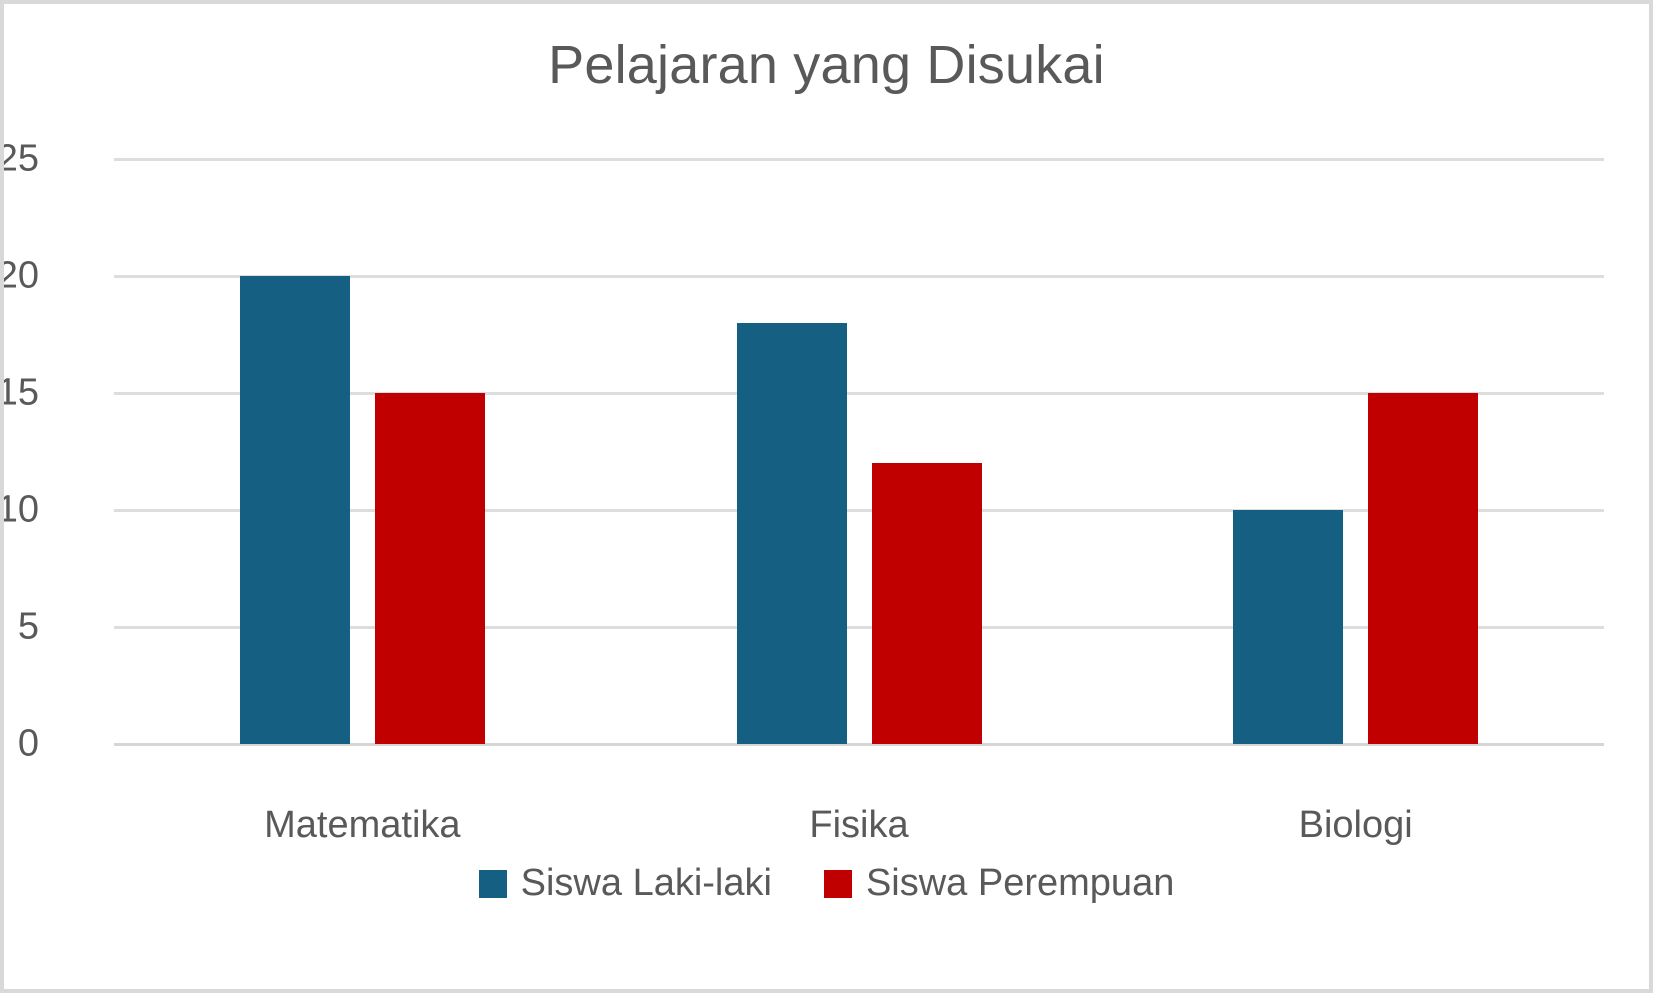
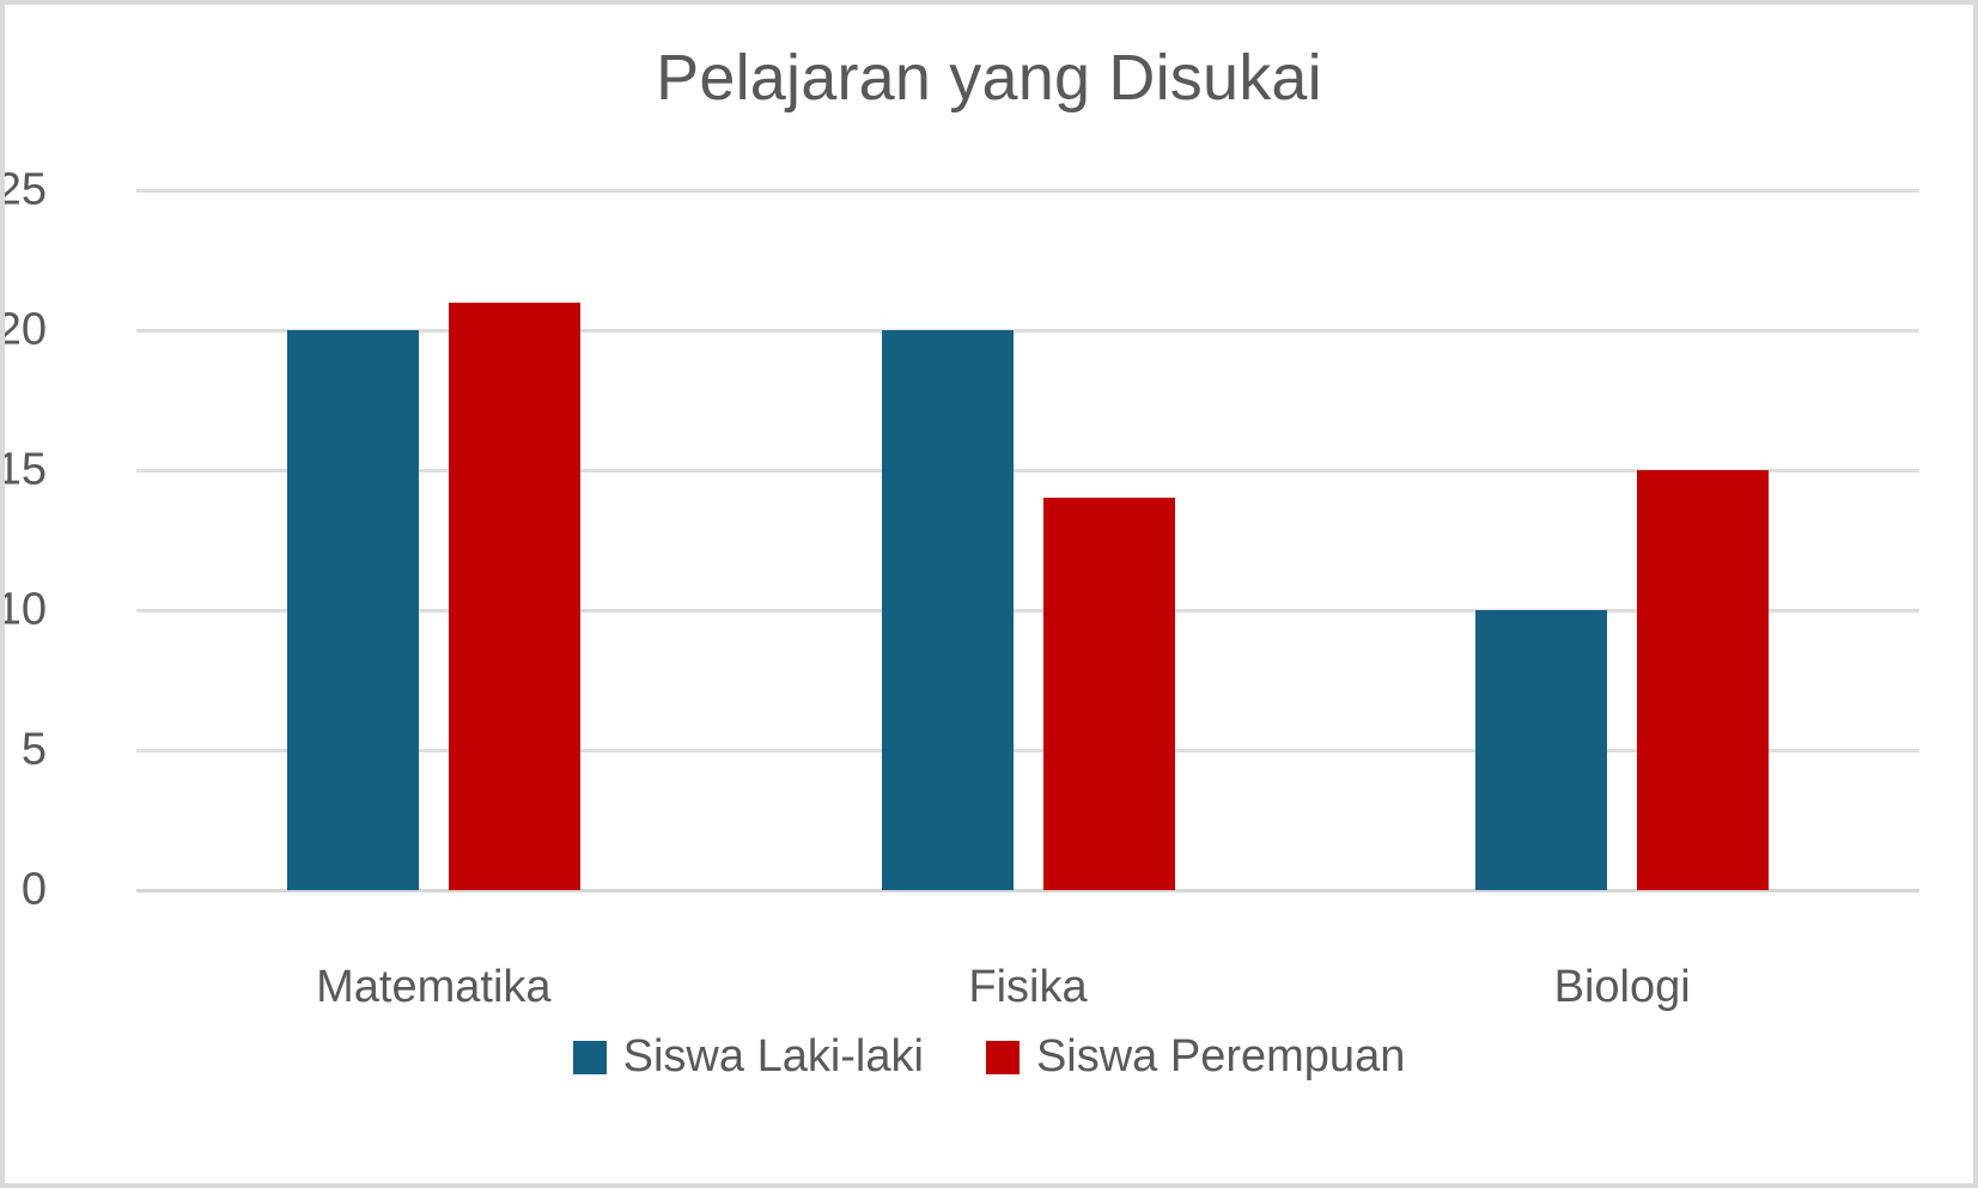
Siswa Perempuan/Matematika: 15 -> 21
Siswa Laki-laki/Fisika: 18 -> 20
Siswa Perempuan/Fisika: 12 -> 14
